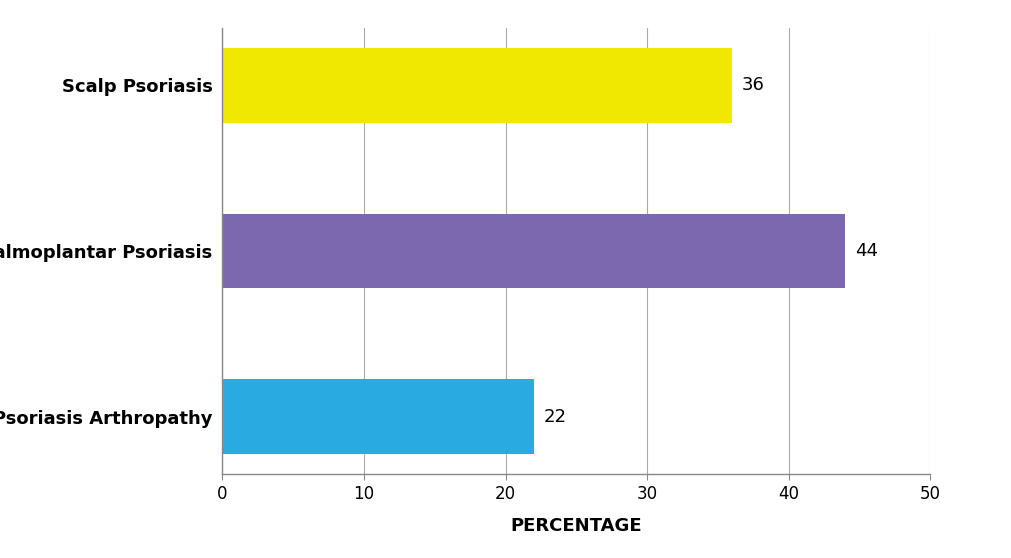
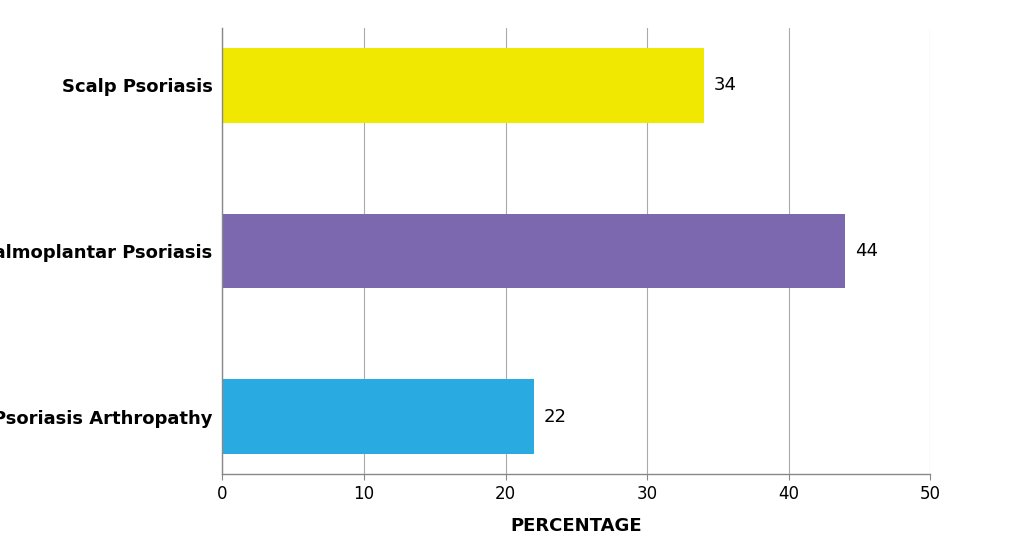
Scalp Psoriasis: 36 -> 34
